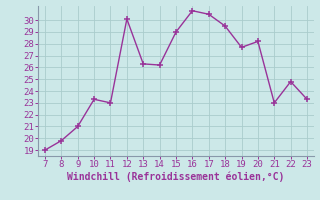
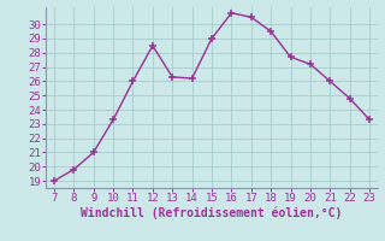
11: 23.0 -> 26.0
12: 30.1 -> 28.5
20: 28.2 -> 27.2
21: 23.0 -> 26.0
